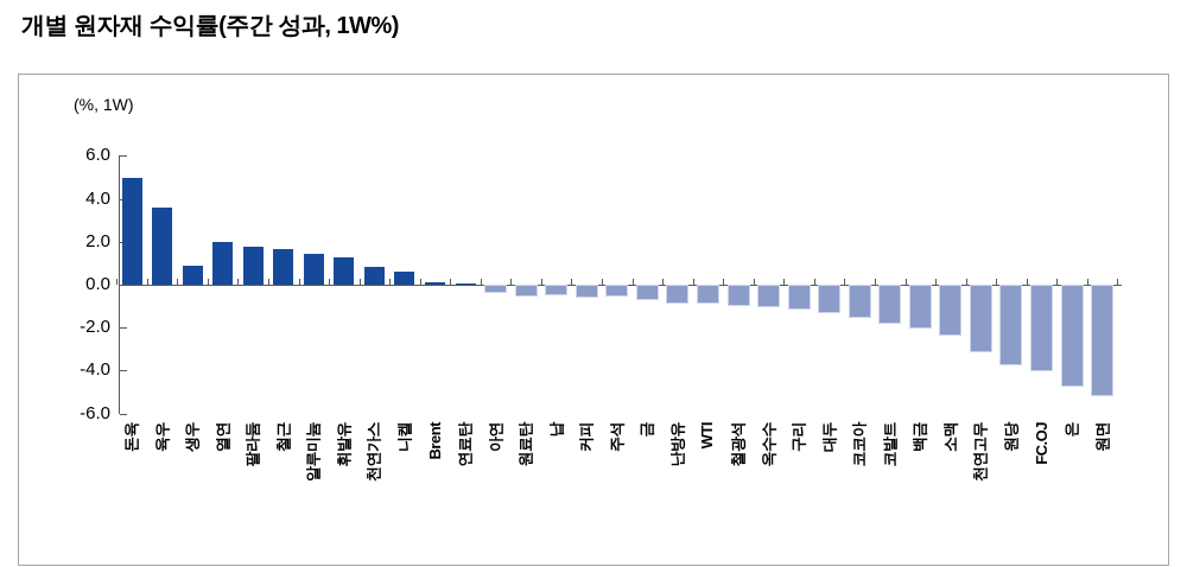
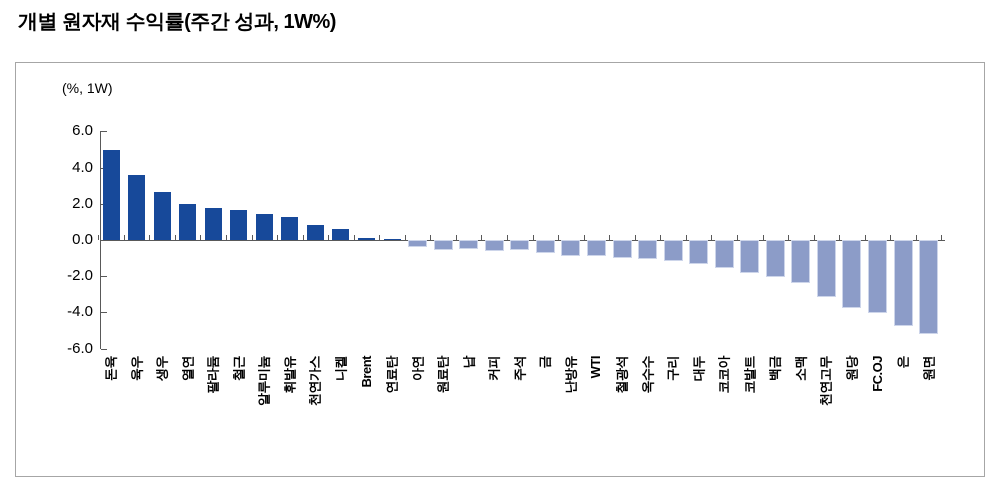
생우: 0.9 -> 2.6
